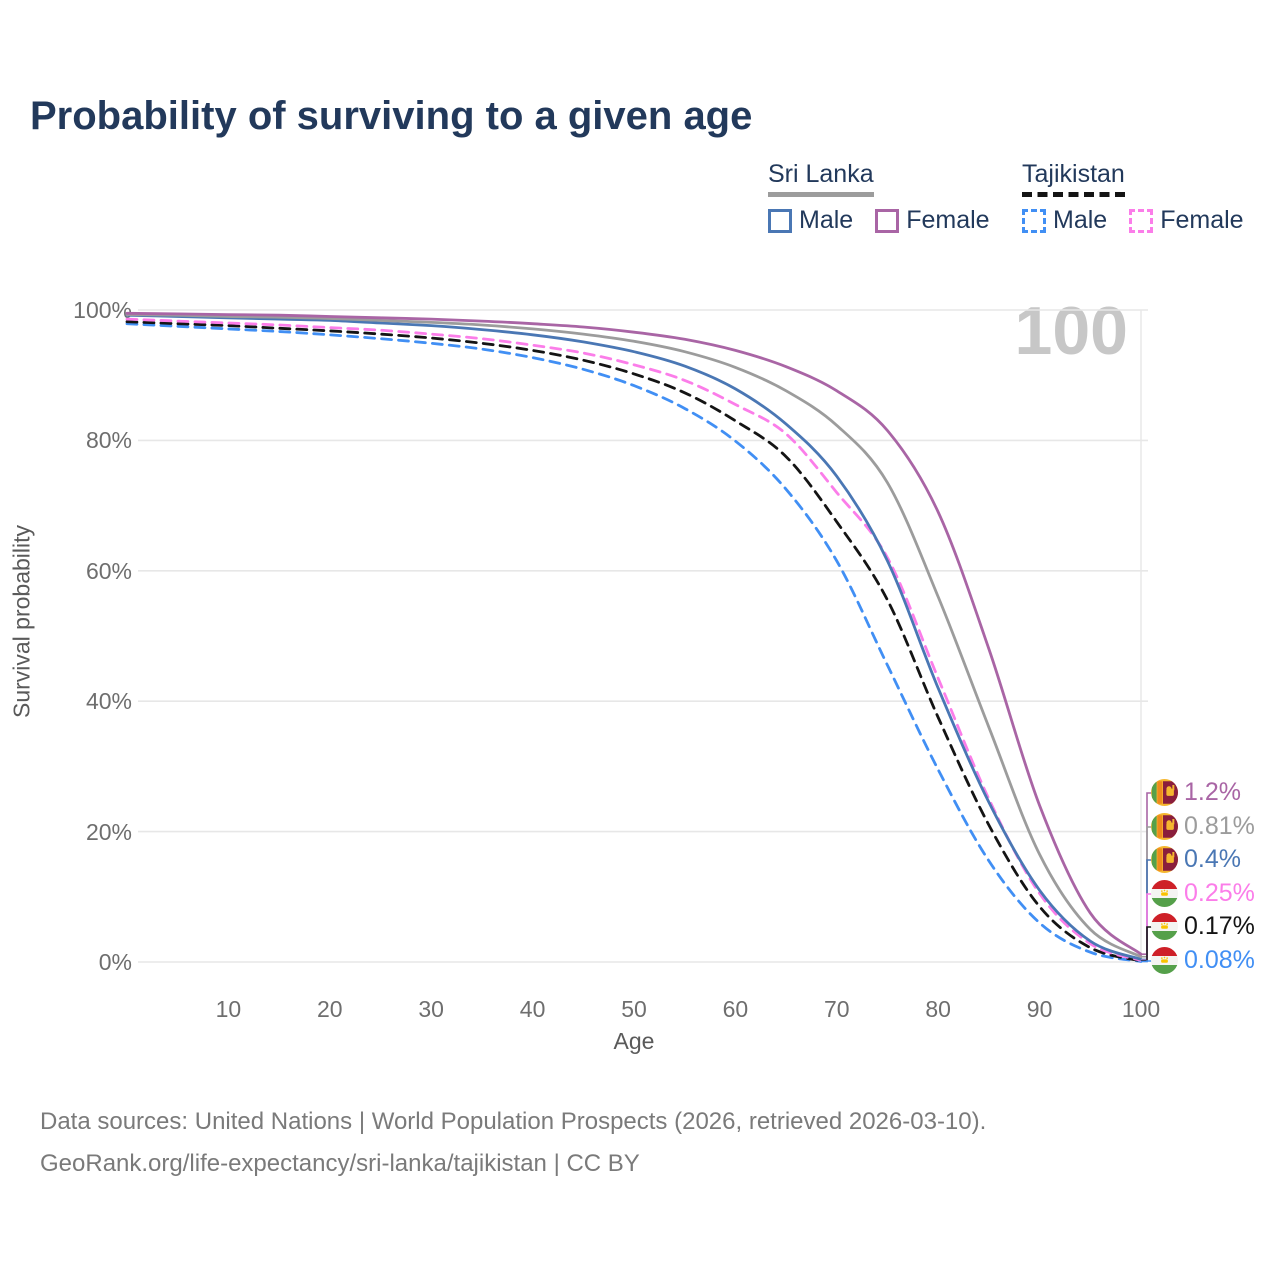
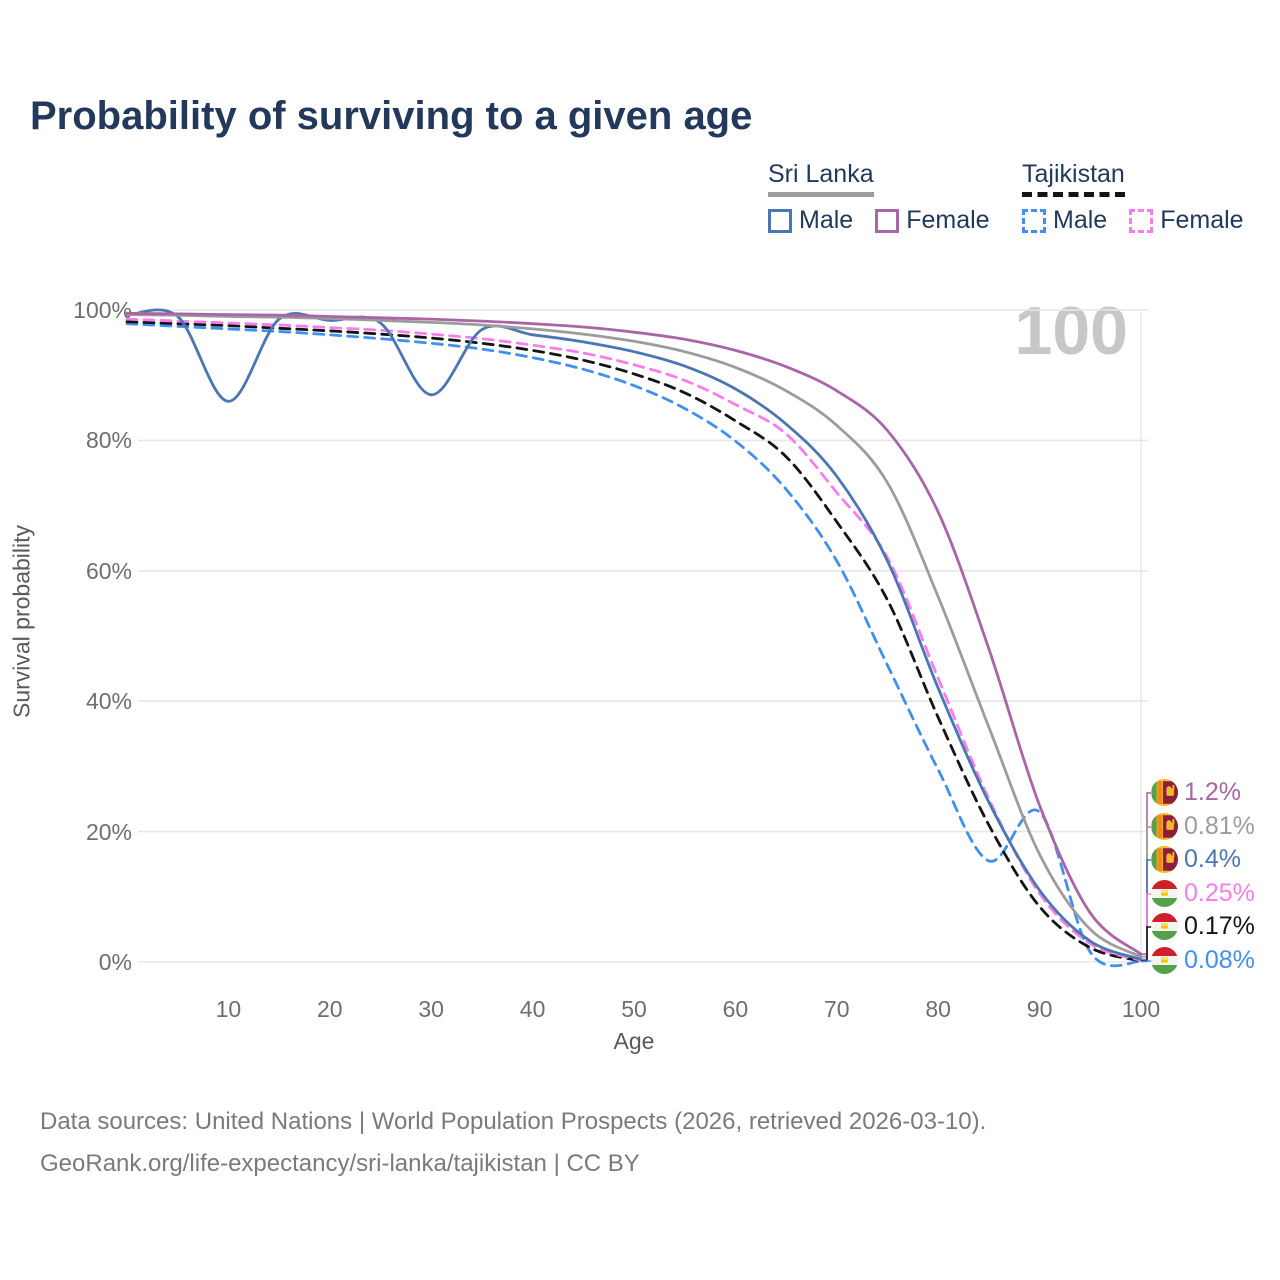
Sri Lanka Male/10: 99% -> 86%
Sri Lanka Male/30: 98% -> 87%
Tajikistan Male/90: 6% -> 23%
